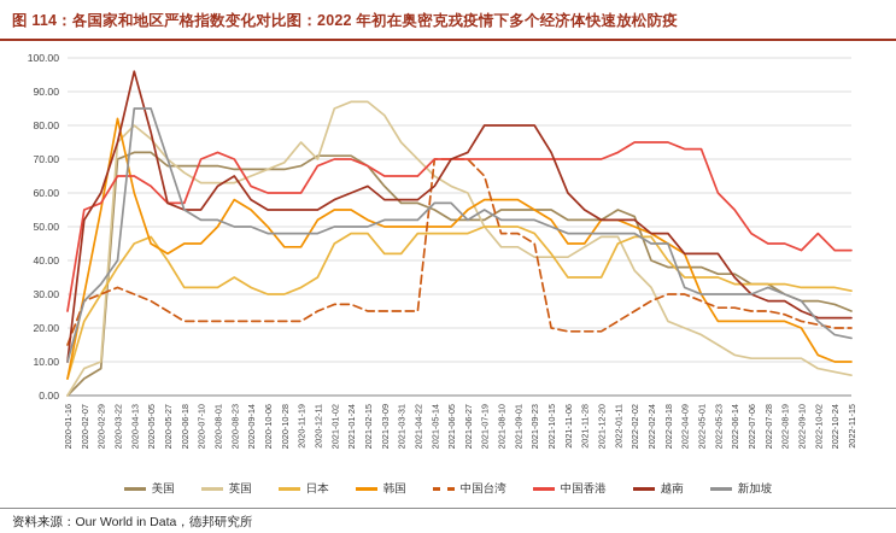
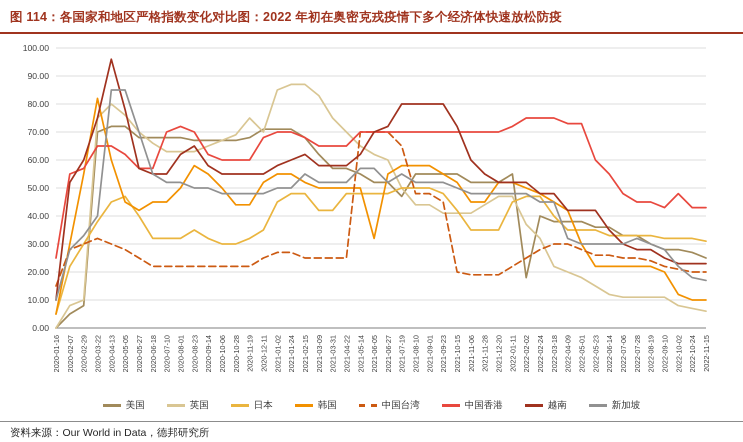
新加坡/2021-02-15: 50 -> 55
韩国/2021-06-05: 50 -> 32
美国/2021-07-19: 52 -> 47
美国/2022-02-02: 53 -> 18
